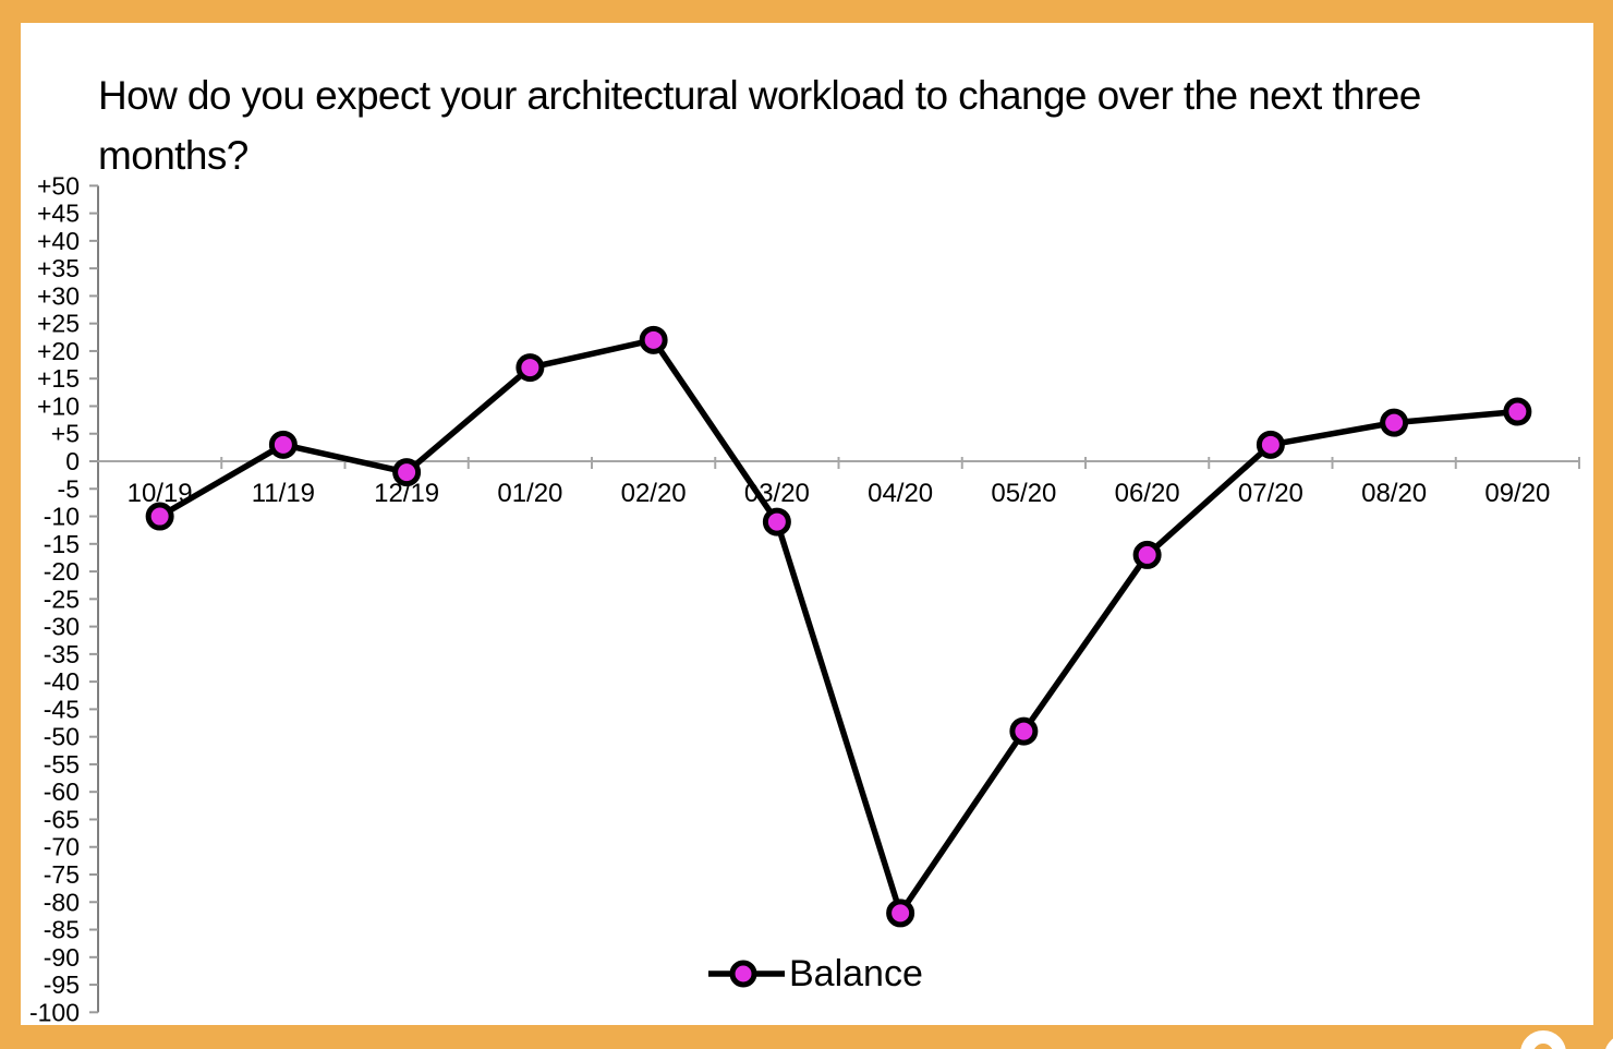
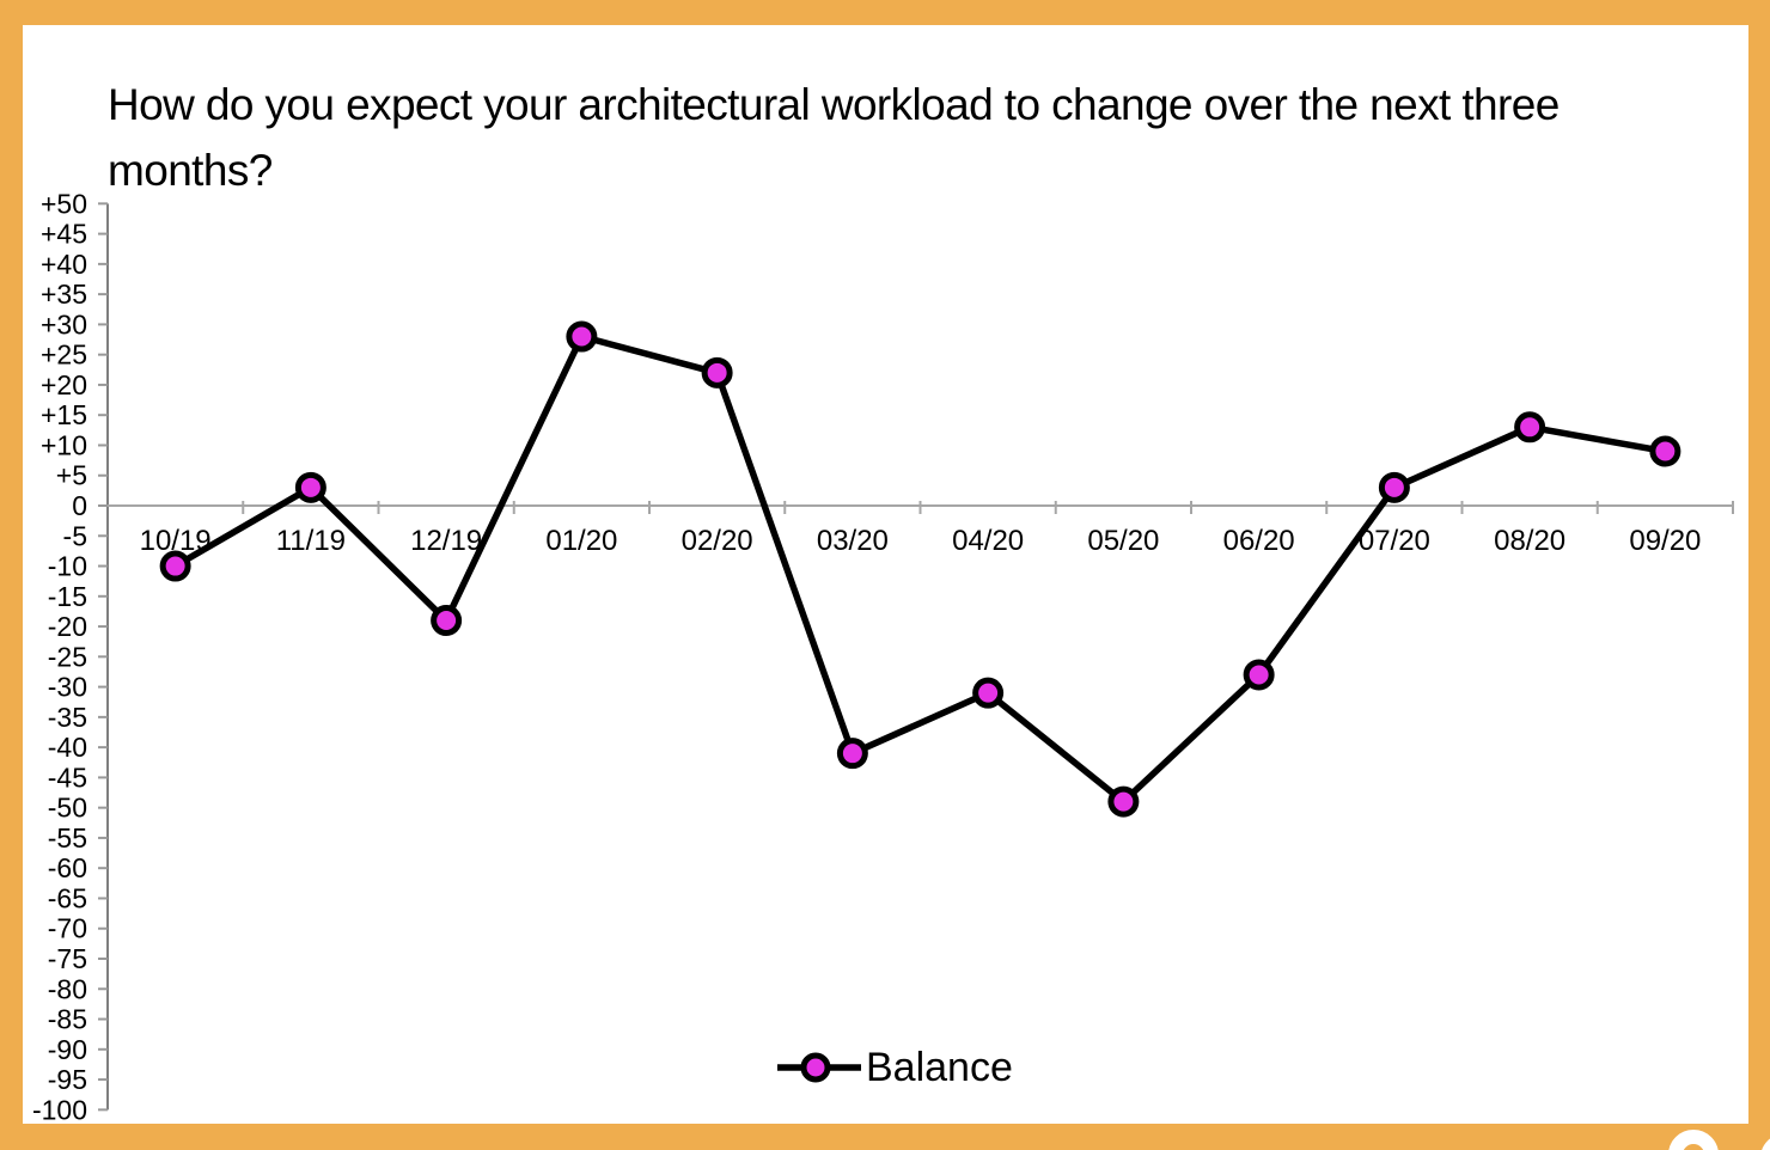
12/19: -2 -> -19
01/20: 17 -> 28
03/20: -11 -> -41
04/20: -82 -> -31
06/20: -17 -> -28
08/20: 7 -> 13
